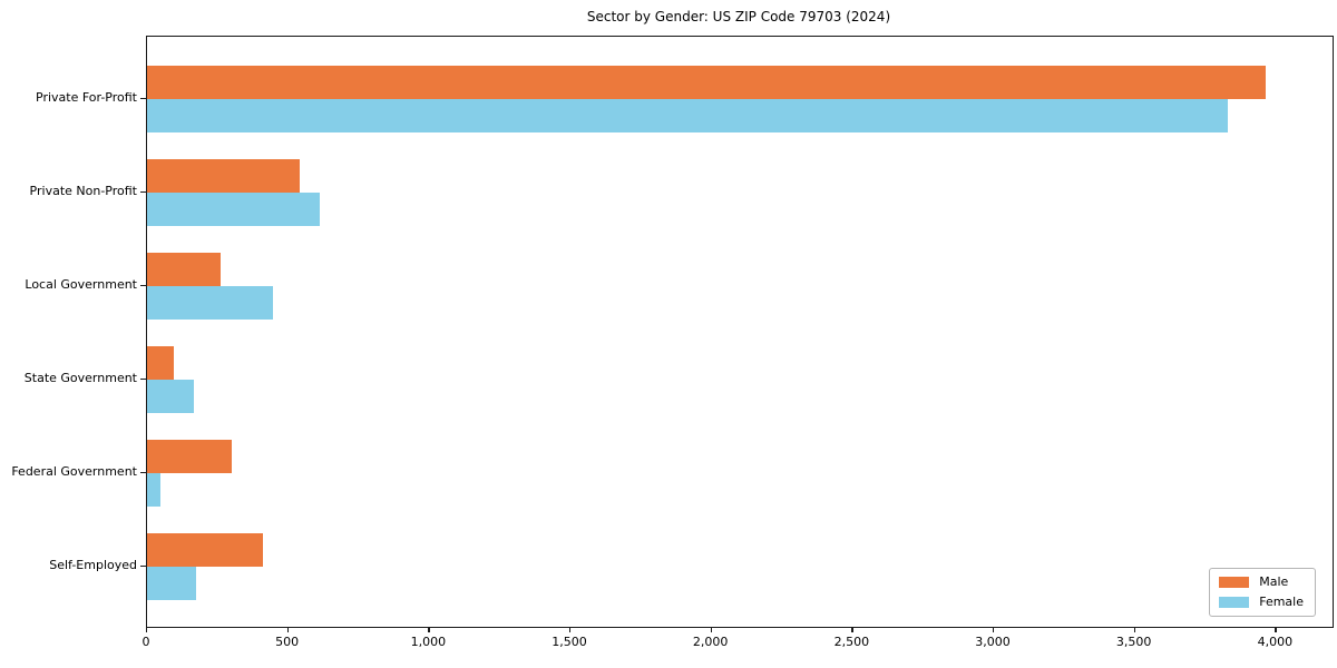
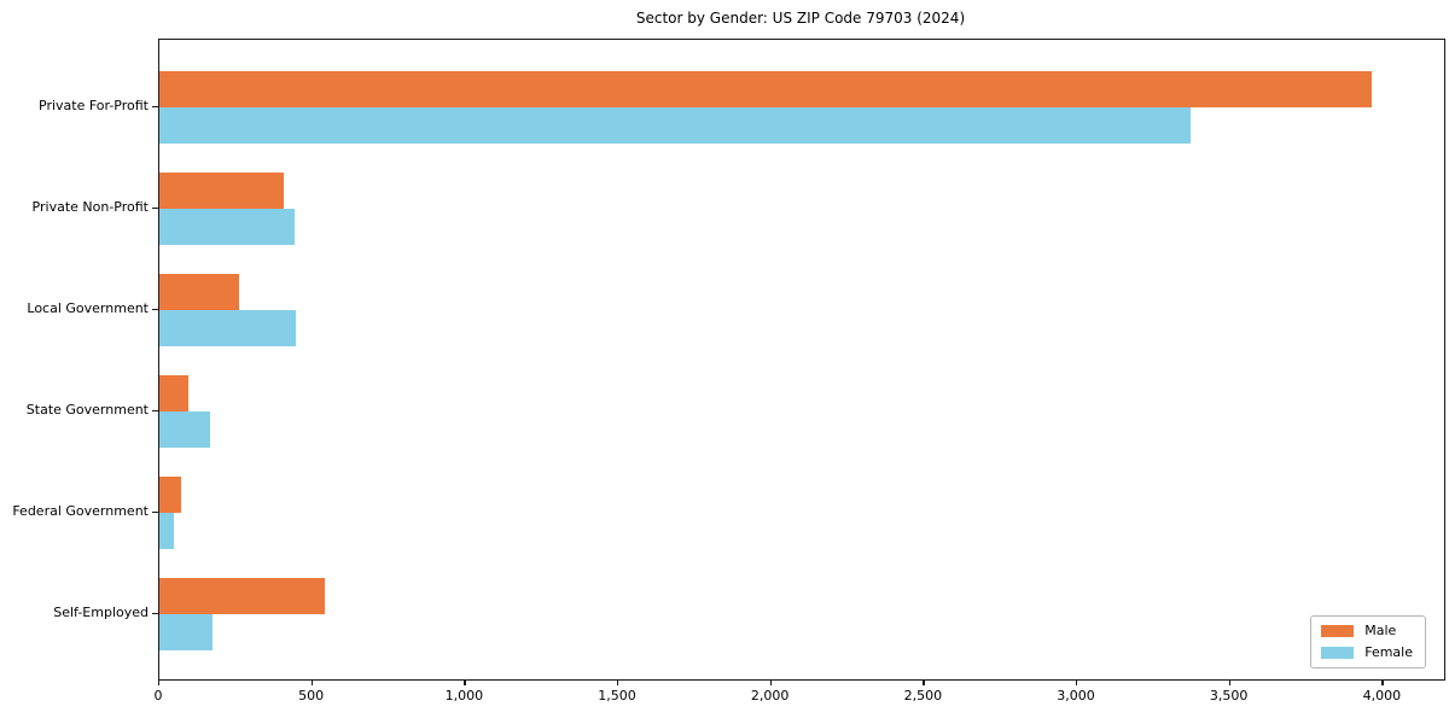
Female/Private For-Profit: 3830 -> 3370
Male/Private Non-Profit: 540 -> 410
Female/Private Non-Profit: 610 -> 440
Male/Federal Government: 300 -> 70
Male/Self-Employed: 410 -> 540
